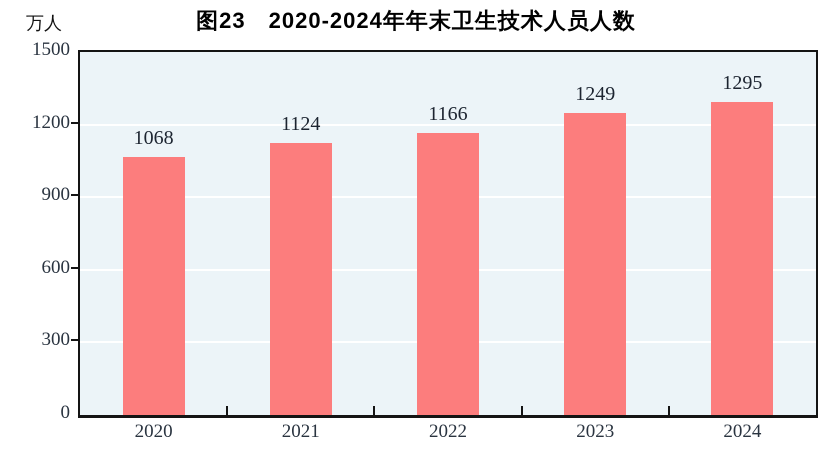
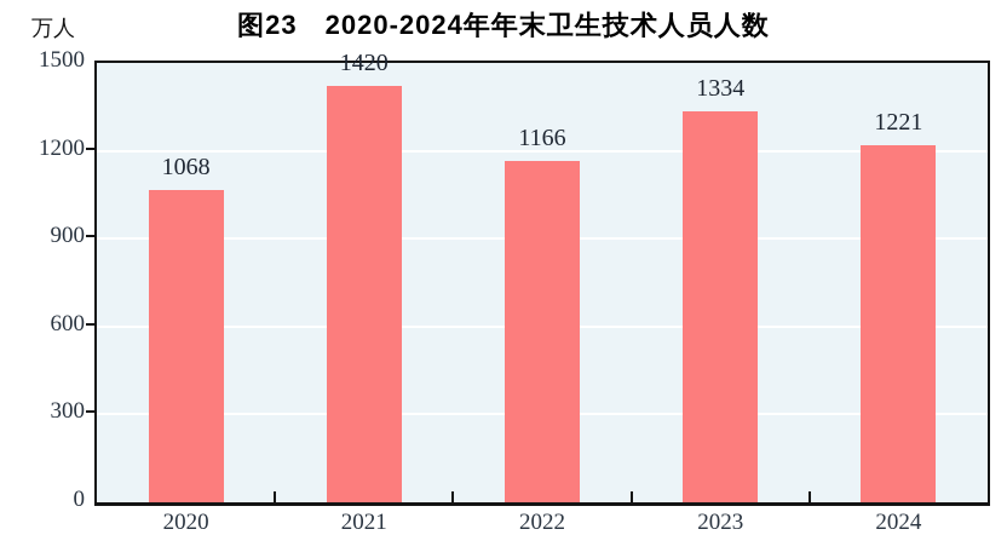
2021: 1124 -> 1420
2023: 1249 -> 1334
2024: 1295 -> 1221
